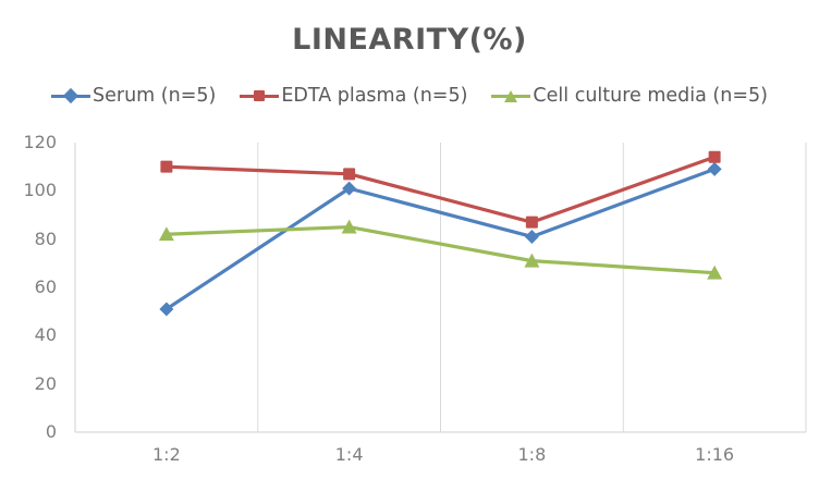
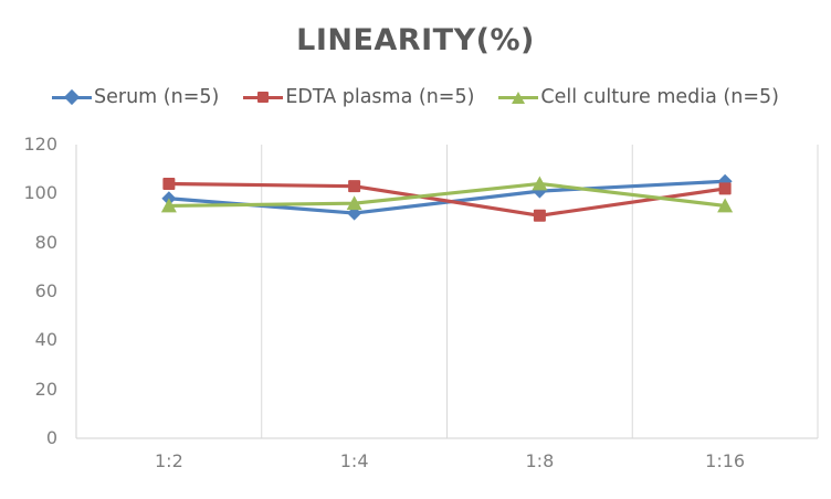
Serum (n=5)/1:2: 51 -> 98
EDTA plasma (n=5)/1:2: 110 -> 104
Cell culture media (n=5)/1:2: 82 -> 95
Serum (n=5)/1:4: 101 -> 92
EDTA plasma (n=5)/1:4: 107 -> 103
Cell culture media (n=5)/1:4: 85 -> 96
Serum (n=5)/1:8: 81 -> 101
EDTA plasma (n=5)/1:8: 87 -> 91
Cell culture media (n=5)/1:8: 71 -> 104
Serum (n=5)/1:16: 109 -> 105
EDTA plasma (n=5)/1:16: 114 -> 102
Cell culture media (n=5)/1:16: 66 -> 95
